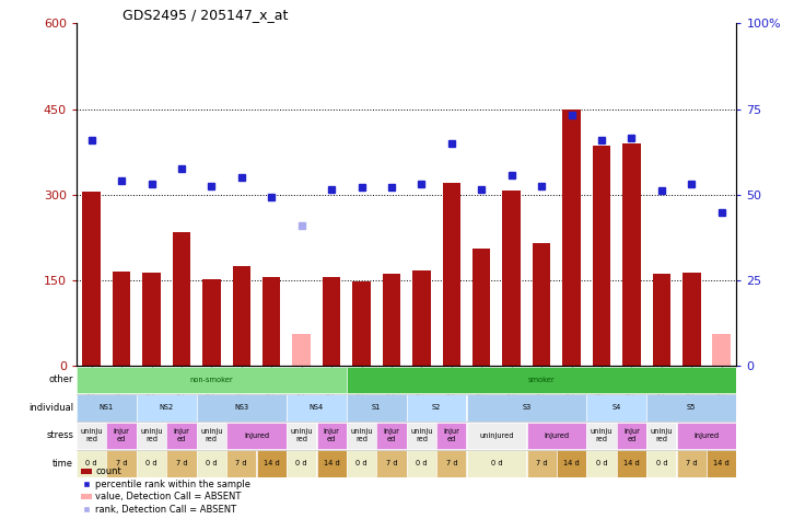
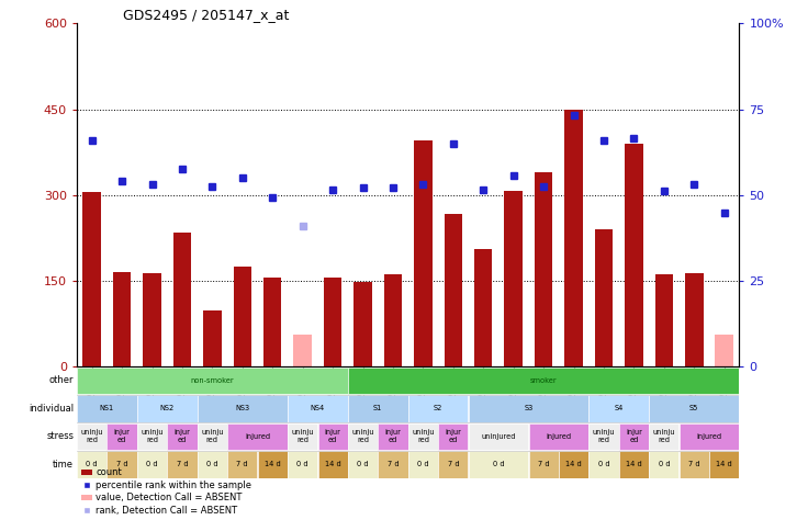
GSM122541: 152 -> 98
GSM122530: 168 -> 396
GSM122532: 320 -> 266
GSM122536: 215 -> 340
GSM122534: 385 -> 240
